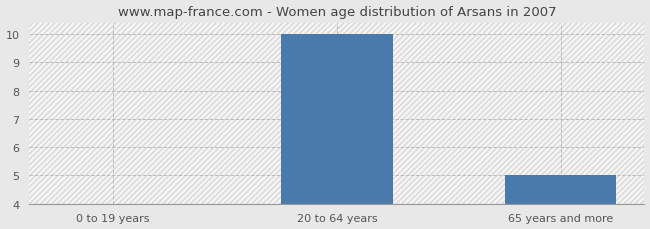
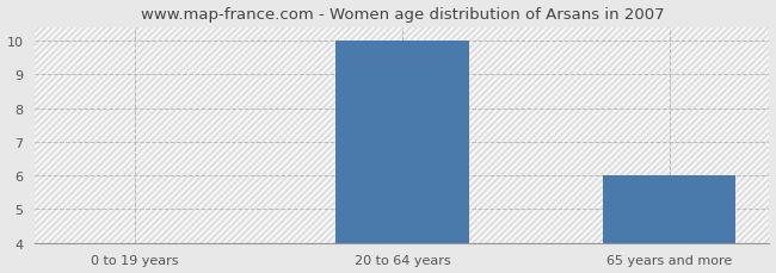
65 years and more: 5.00 -> 6.00
